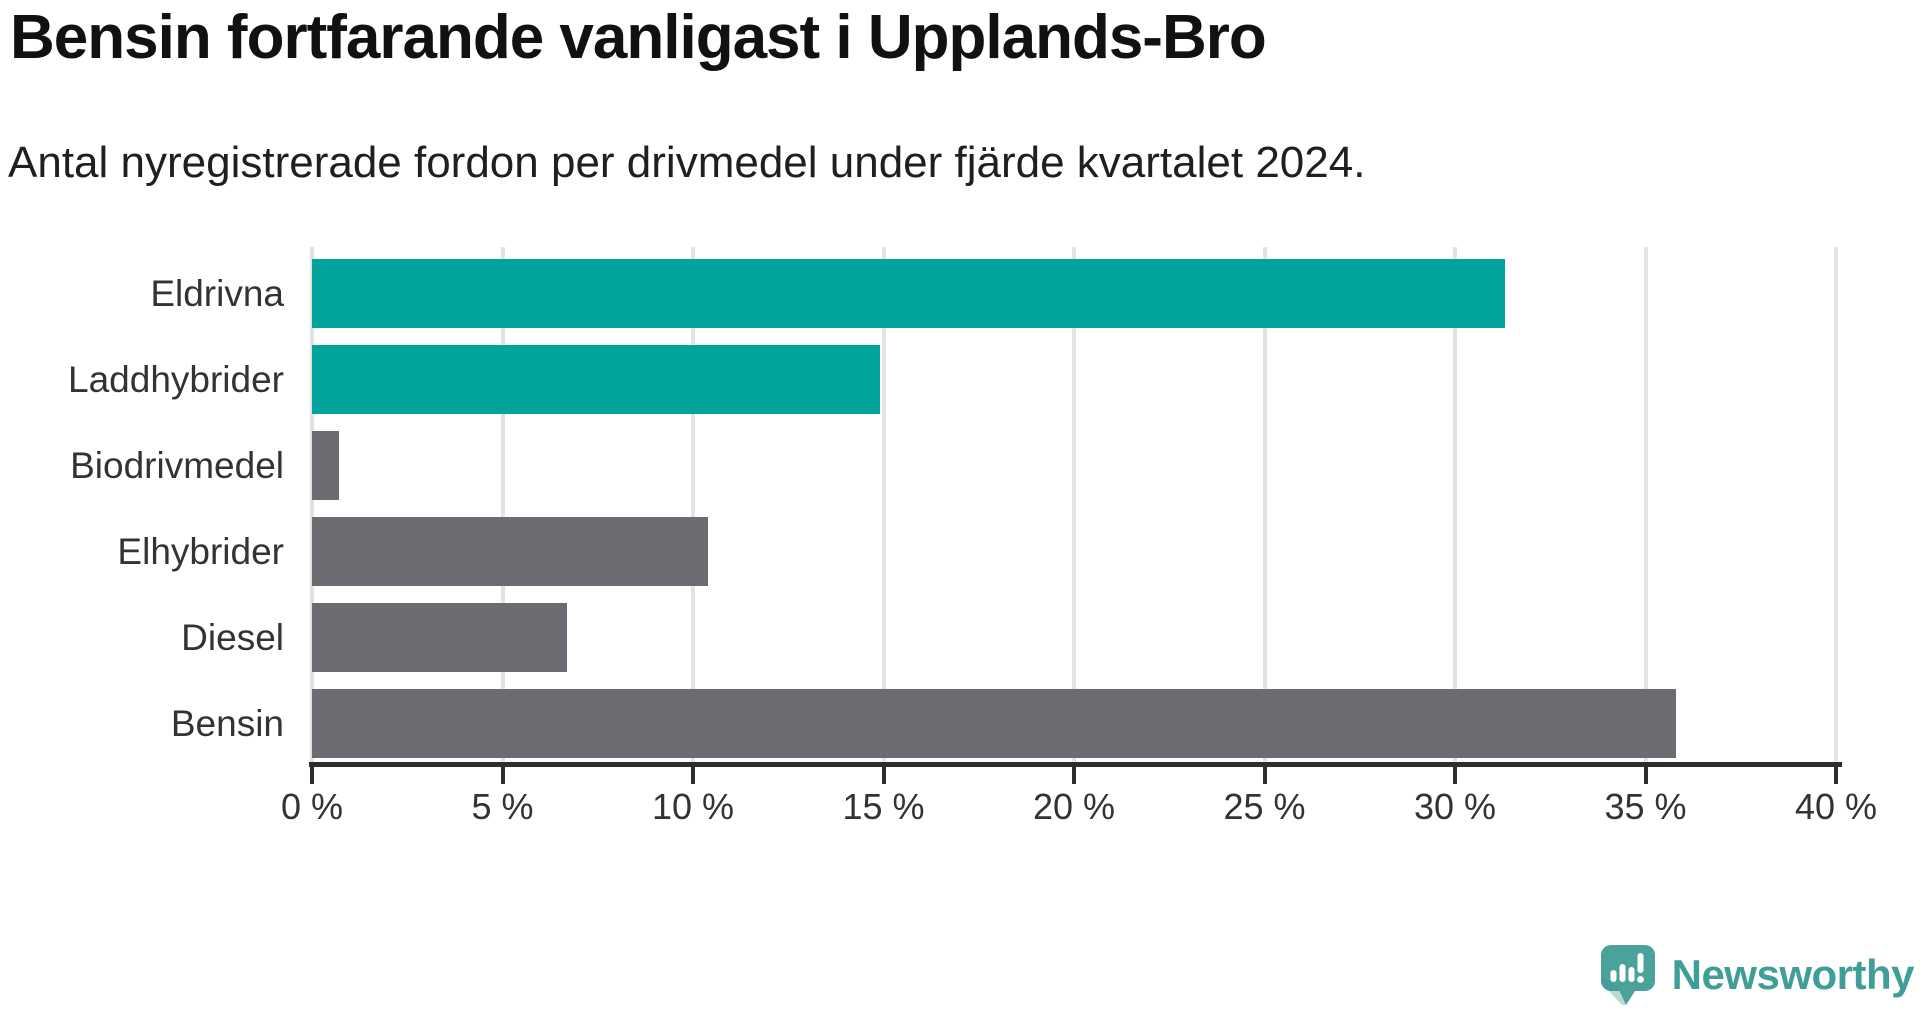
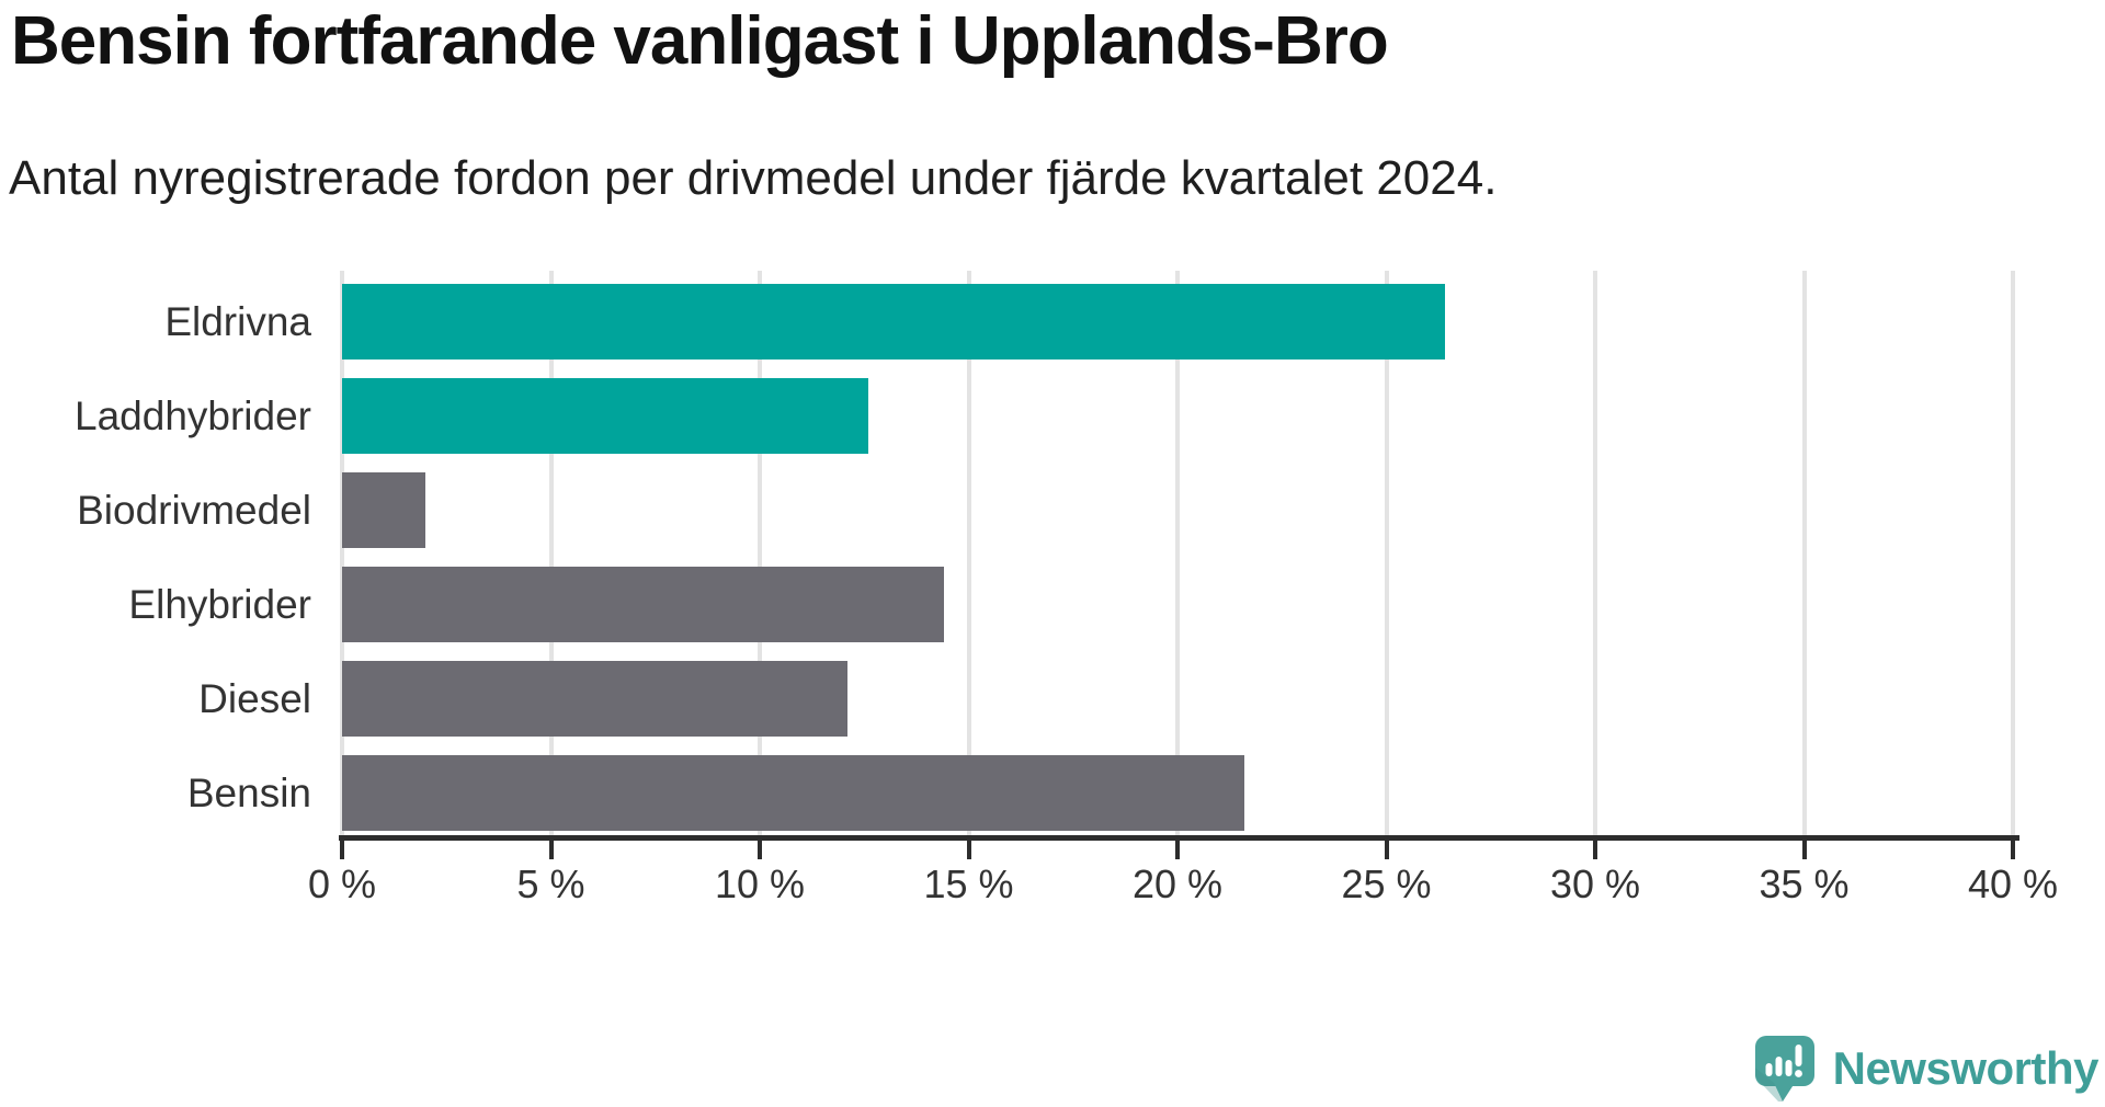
Eldrivna: 31.3% -> 26.4%
Laddhybrider: 14.9% -> 12.6%
Biodrivmedel: 0.7% -> 2.0%
Elhybrider: 10.4% -> 14.4%
Diesel: 6.7% -> 12.1%
Bensin: 35.8% -> 21.6%
